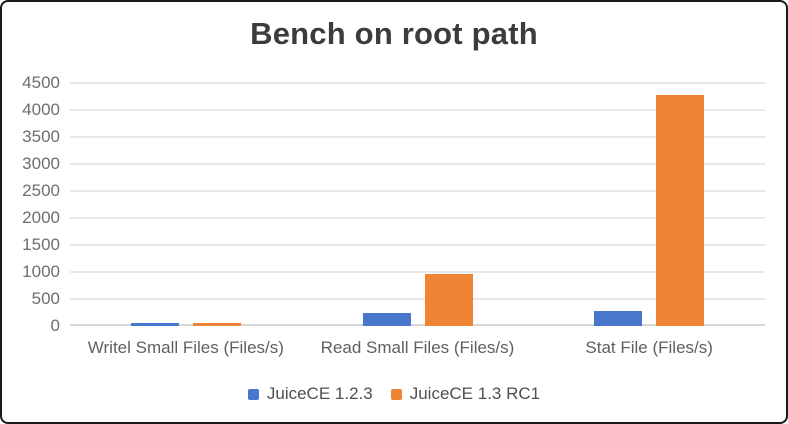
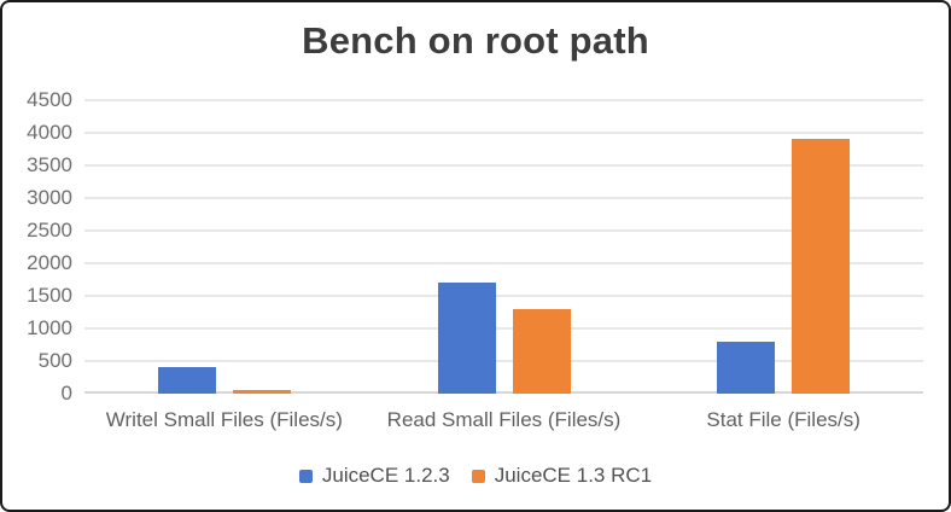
JuiceCE 1.2.3/Writel Small Files (Files/s): 100 -> 400
JuiceCE 1.2.3/Read Small Files (Files/s): 200 -> 1700
JuiceCE 1.3 RC1/Read Small Files (Files/s): 1000 -> 1300
JuiceCE 1.2.3/Stat File (Files/s): 300 -> 800
JuiceCE 1.3 RC1/Stat File (Files/s): 4300 -> 3900
